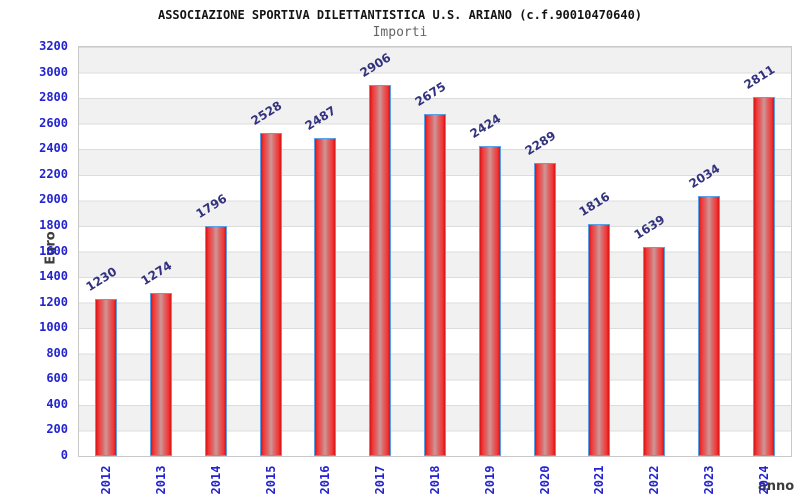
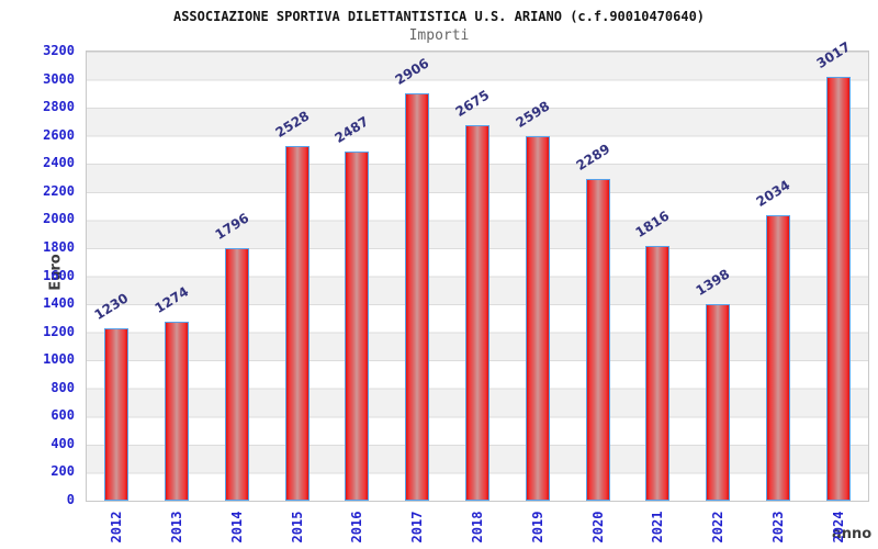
2019: 2424 -> 2598
2022: 1639 -> 1398
2024: 2811 -> 3017
